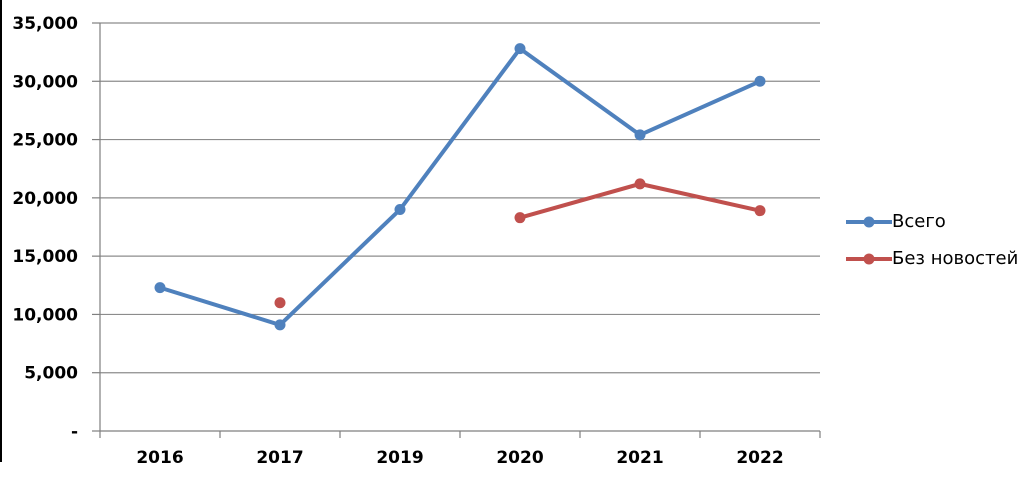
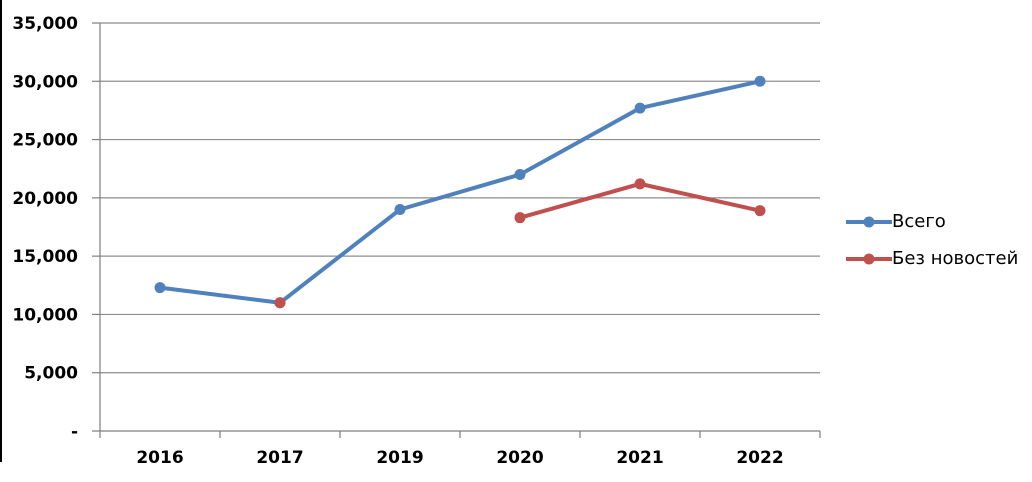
Всего/2017: 9100 -> 11000
Всего/2020: 32800 -> 22000
Всего/2021: 25400 -> 27700
